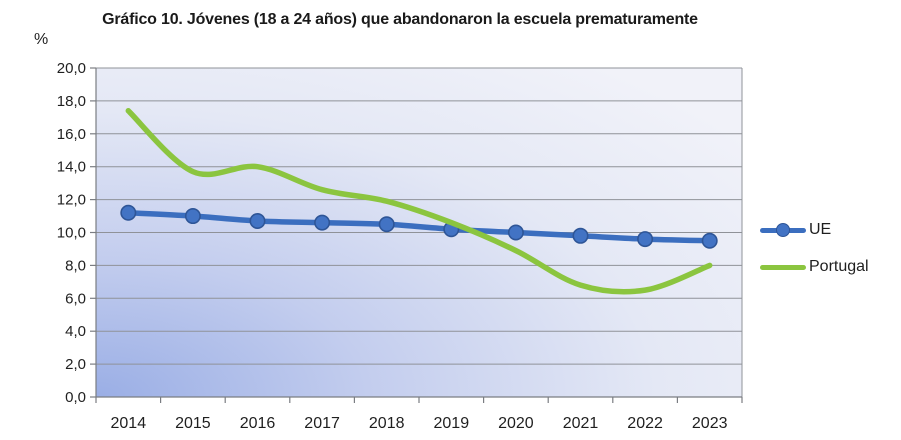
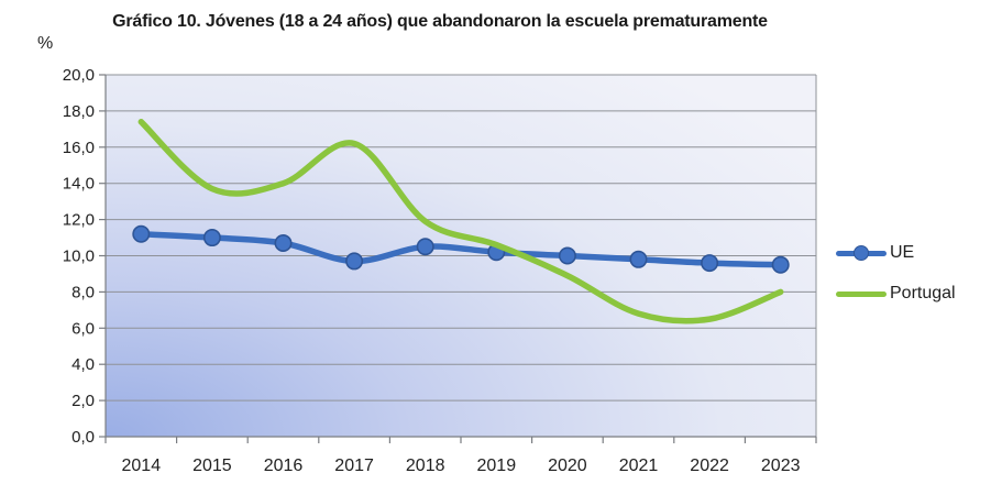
UE/2017: 10,6 -> 9,7
Portugal/2017: 12,6 -> 16,2
